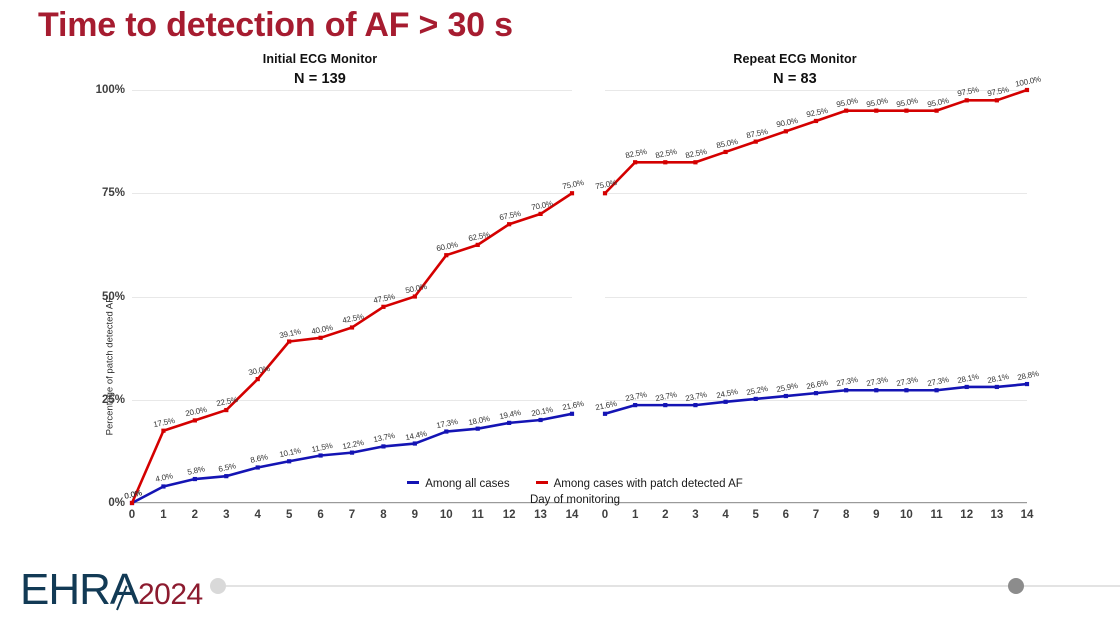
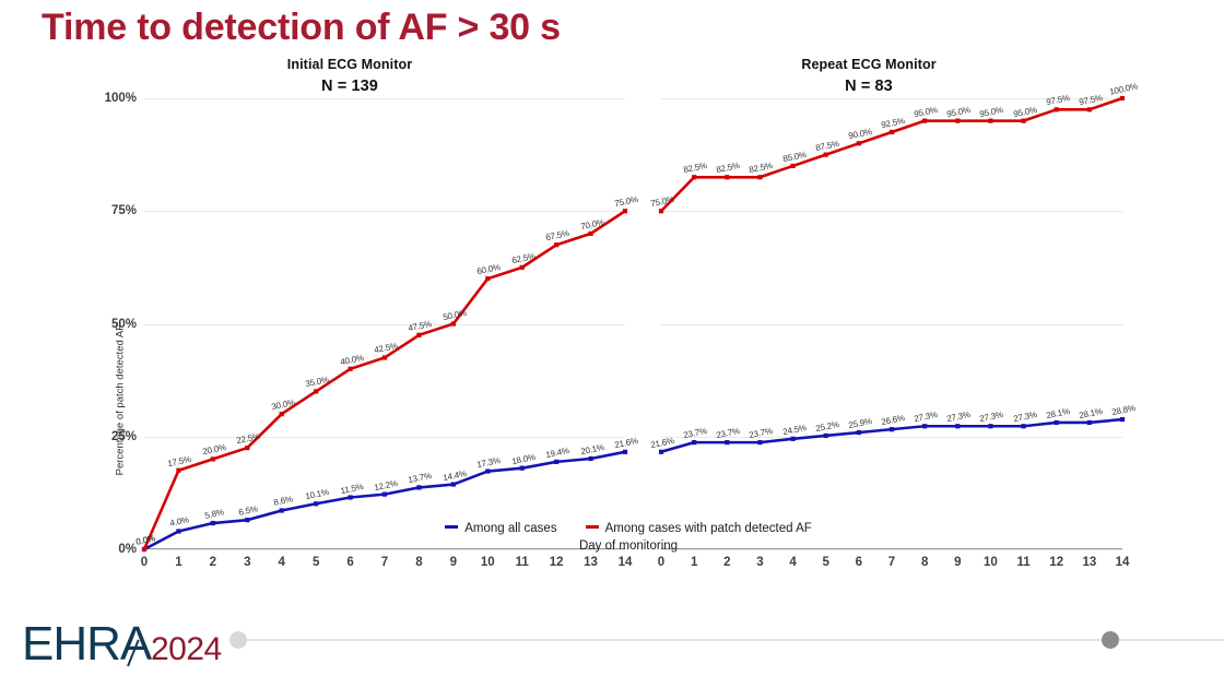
Initial ECG Monitor/Among cases with patch detected AF/5: 39.1% -> 35.0%
